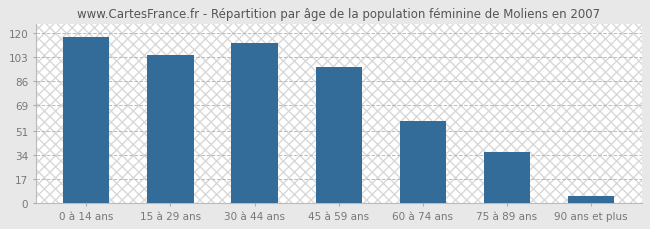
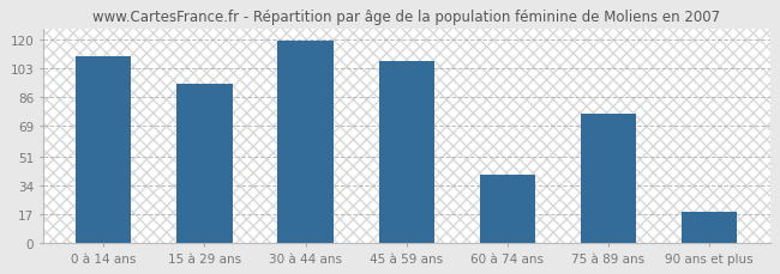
0 à 14 ans: 117 -> 110
15 à 29 ans: 104 -> 94
30 à 44 ans: 113 -> 119
45 à 59 ans: 96 -> 107
60 à 74 ans: 58 -> 40
75 à 89 ans: 36 -> 76
90 ans et plus: 5 -> 18
